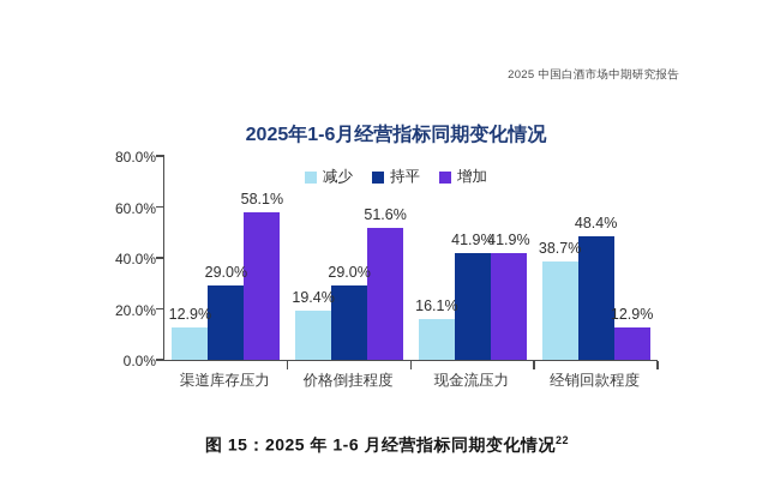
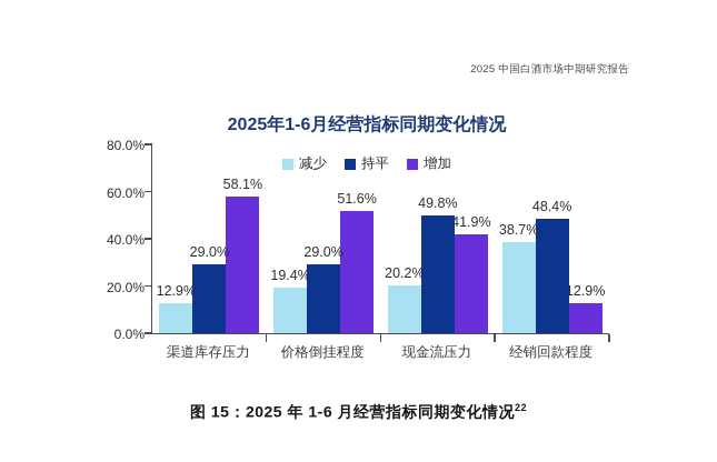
减少/现金流压力: 16.1% -> 20.2%
持平/现金流压力: 41.9% -> 49.8%
